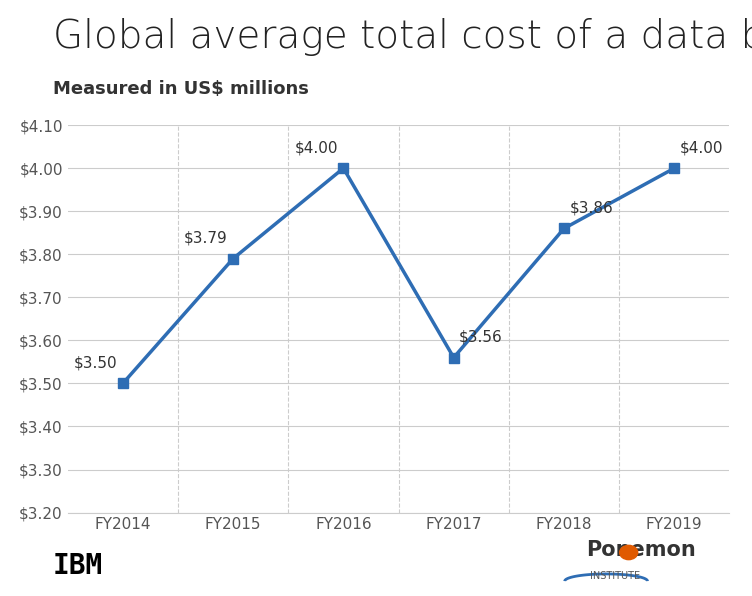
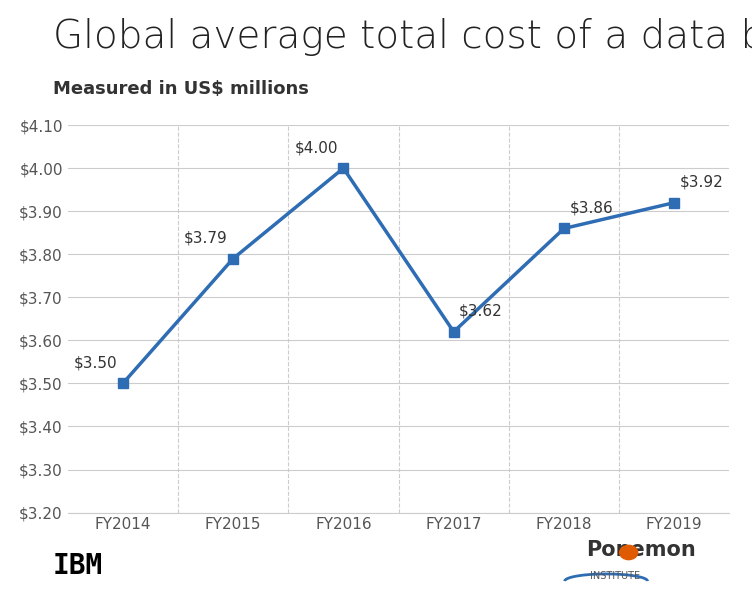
FY2017: $3.56 -> $3.62
FY2019: $4.00 -> $3.92
